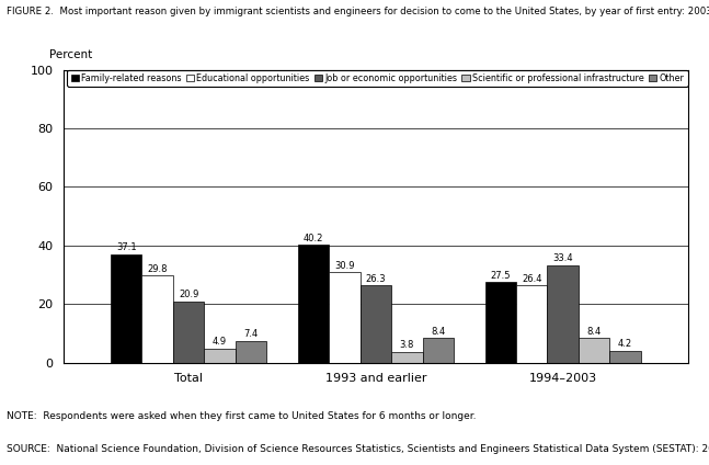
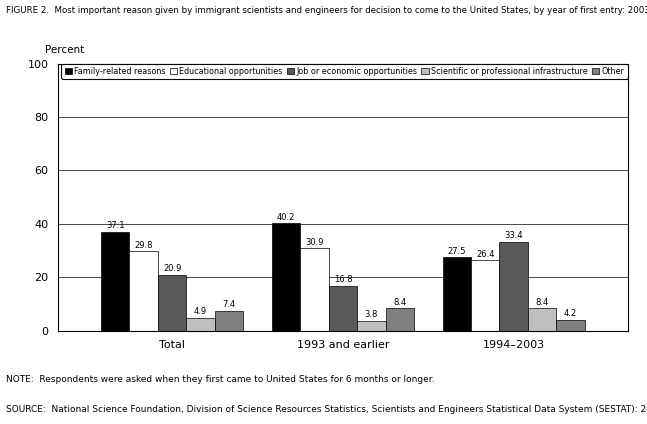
Job or economic opportunities/1993 and earlier: 26.3 -> 16.8
